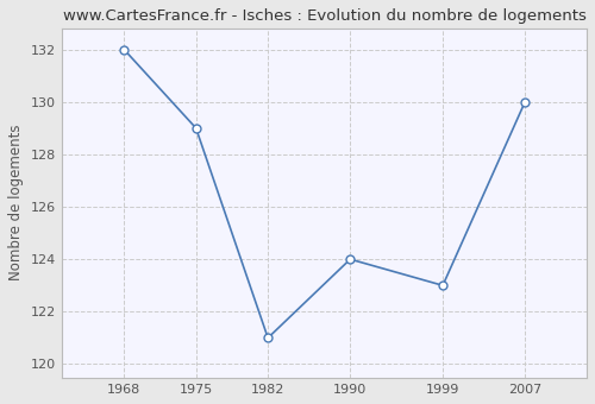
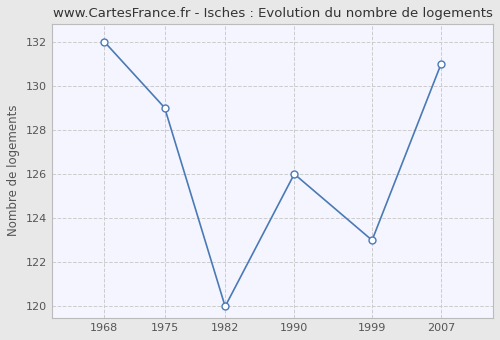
1982: 121 -> 120
1990: 124 -> 126
2007: 130 -> 131
